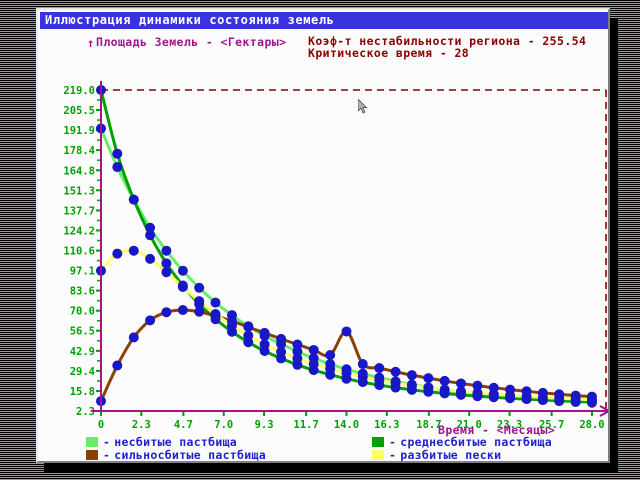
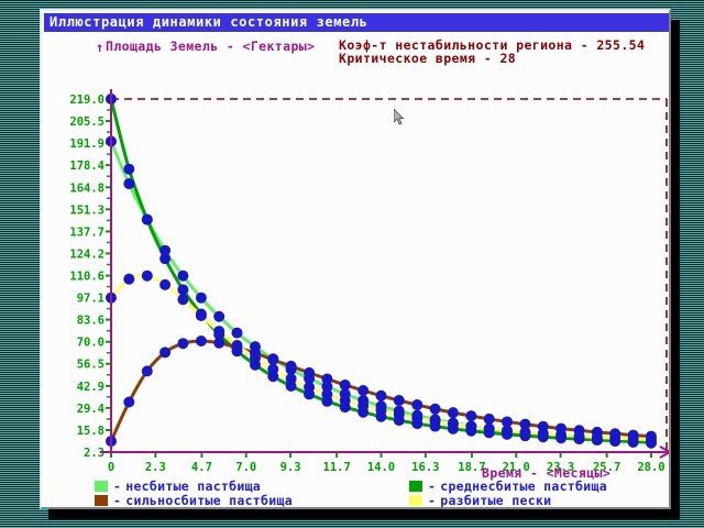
сильносбитые пастбища/14.0: 56 -> 37
